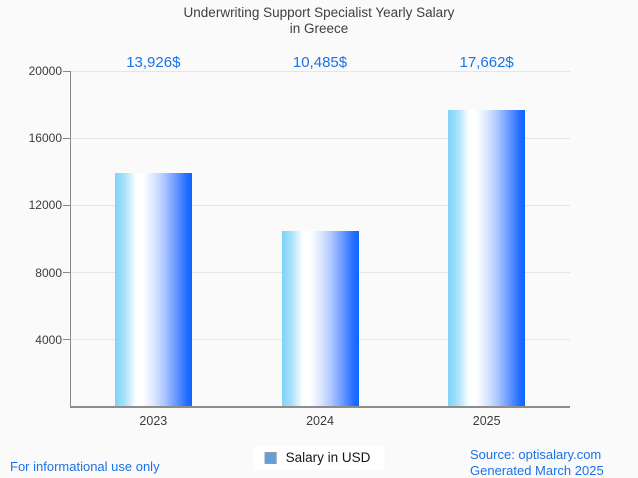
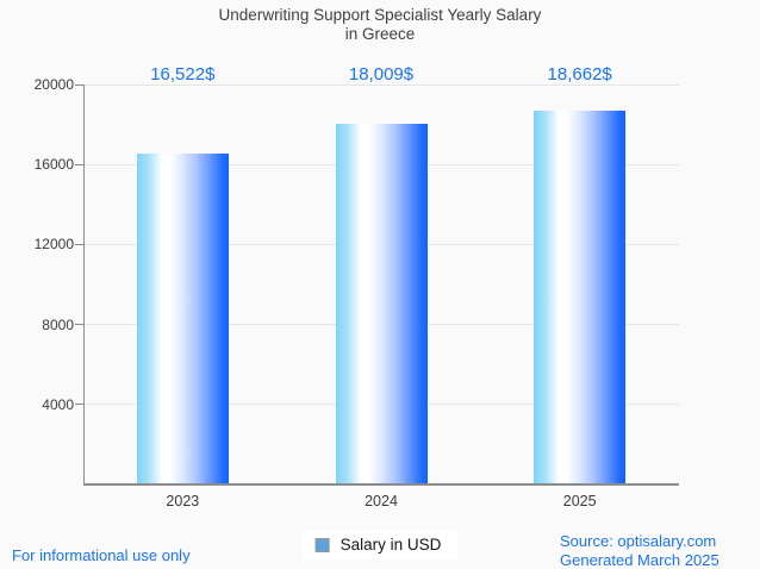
2023: 13,926 -> 16,522
2024: 10,485 -> 18,009
2025: 17,662 -> 18,662
